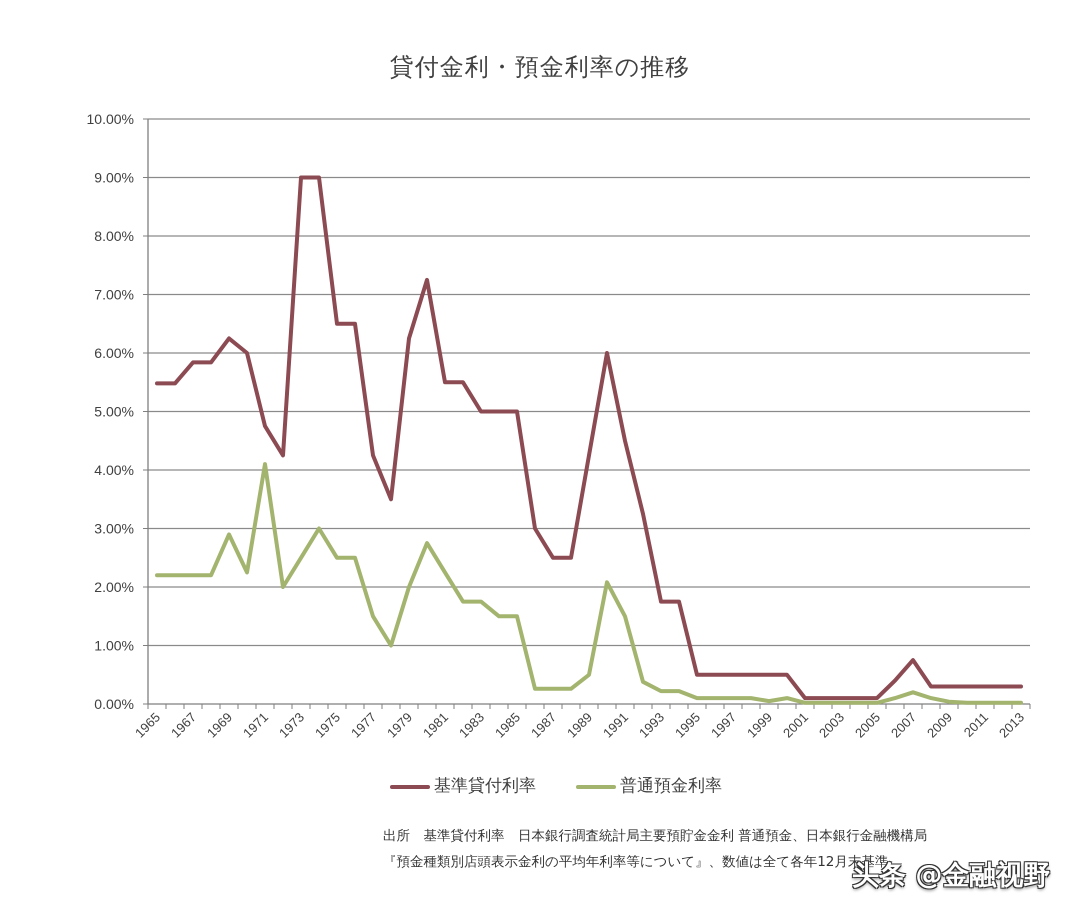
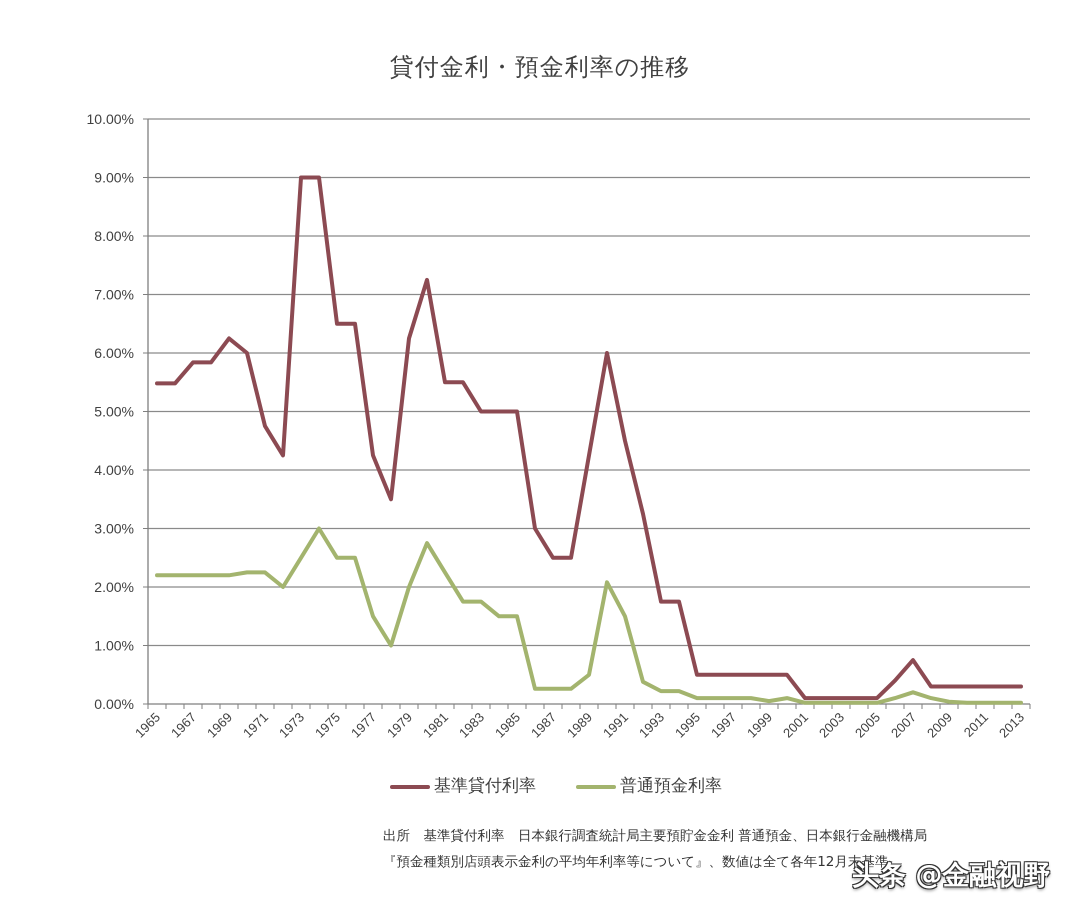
普通預金利率/1969: 2.9% -> 2.2%
普通預金利率/1971: 4.1% -> 2.2%
